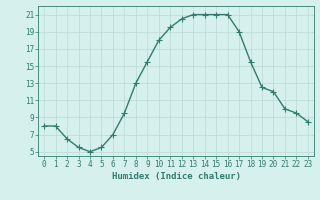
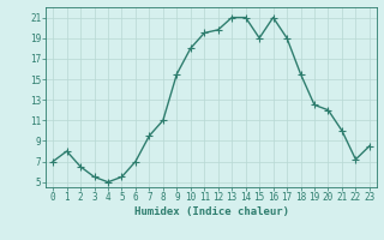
0: 8.0 -> 7.0
8: 13.0 -> 11.0
12: 20.5 -> 19.8
15: 21.0 -> 19.0
22: 9.5 -> 7.2
